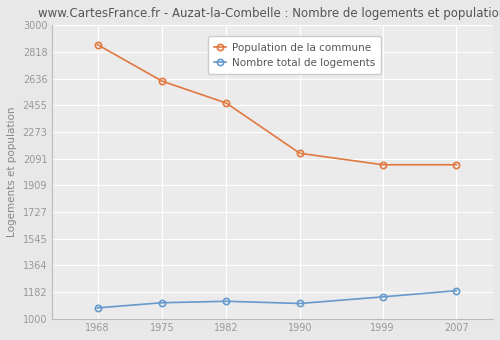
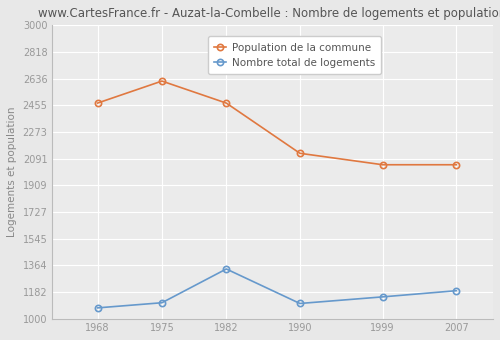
Population de la commune/1968: 2870 -> 2470
Nombre total de logements/1982: 1120 -> 1340
